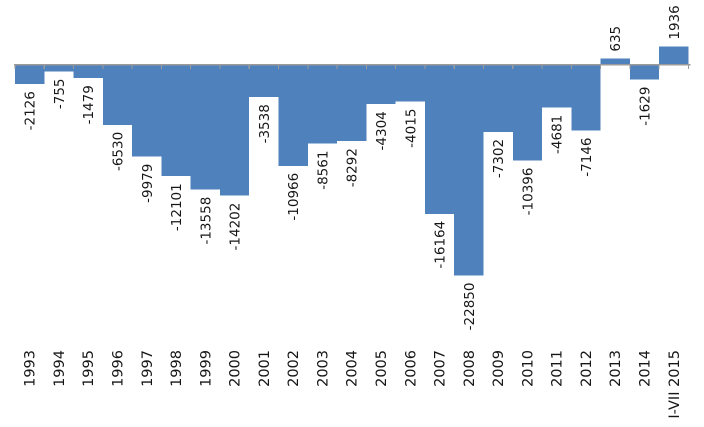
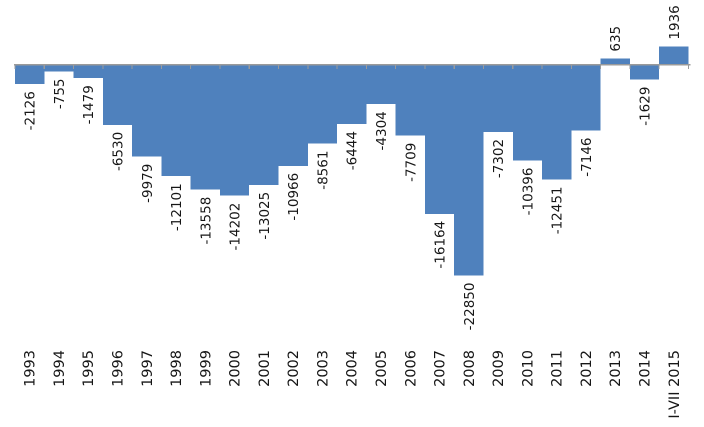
2001: -3538 -> -13025
2004: -8292 -> -6444
2006: -4015 -> -7709
2011: -4681 -> -12451
